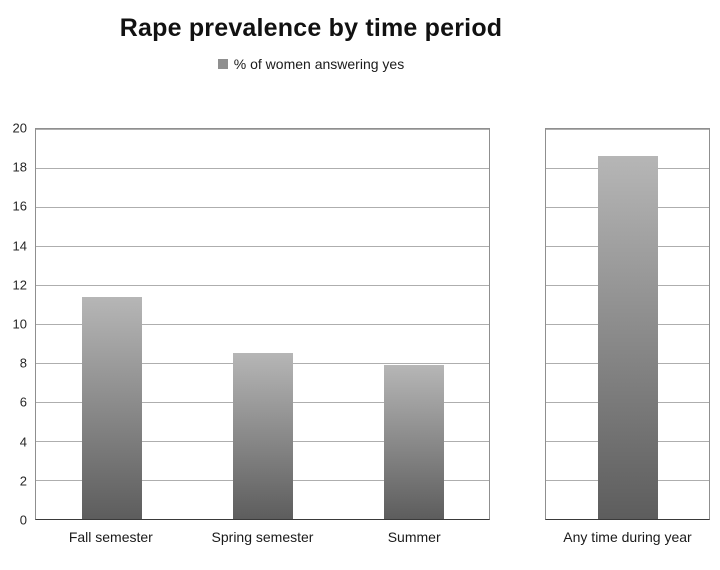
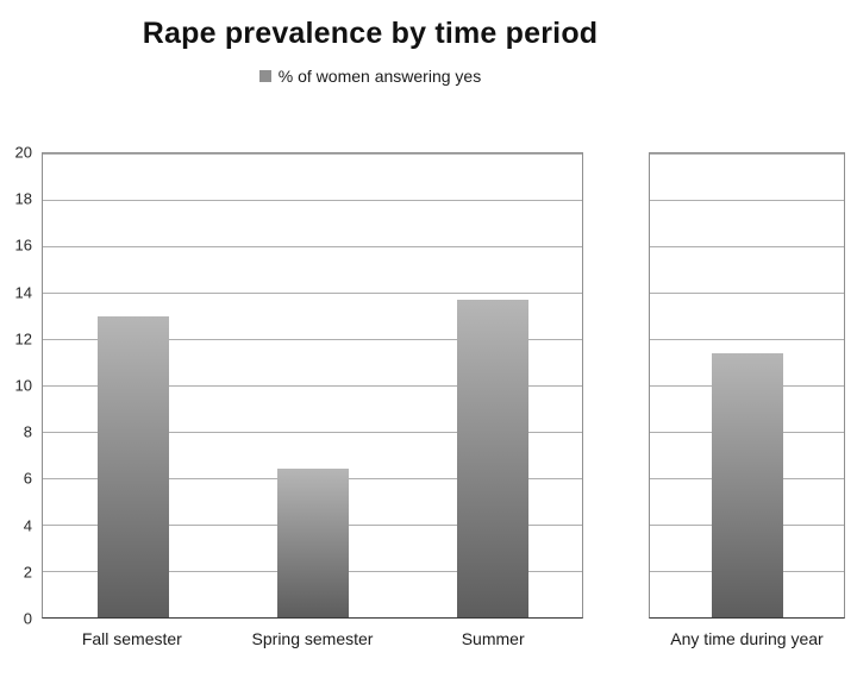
Fall semester: 11.4 -> 13.0
Spring semester: 8.5 -> 6.4
Summer: 7.9 -> 13.7
Any time during year: 18.6 -> 11.4
